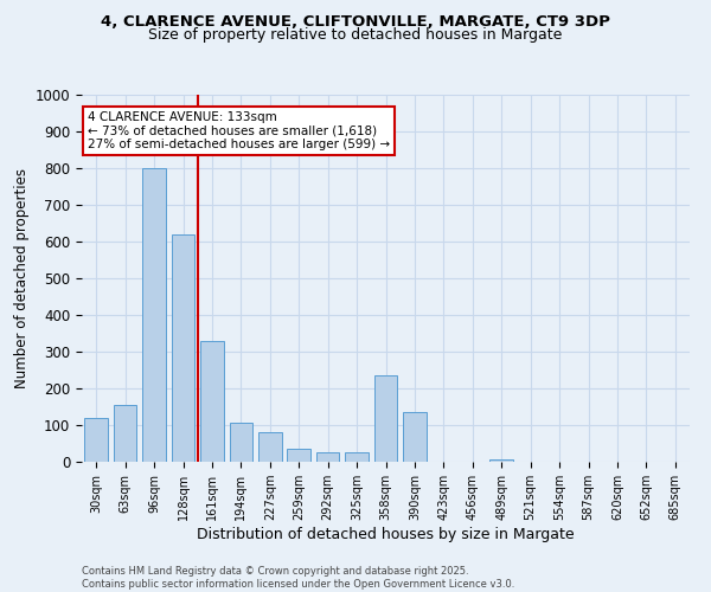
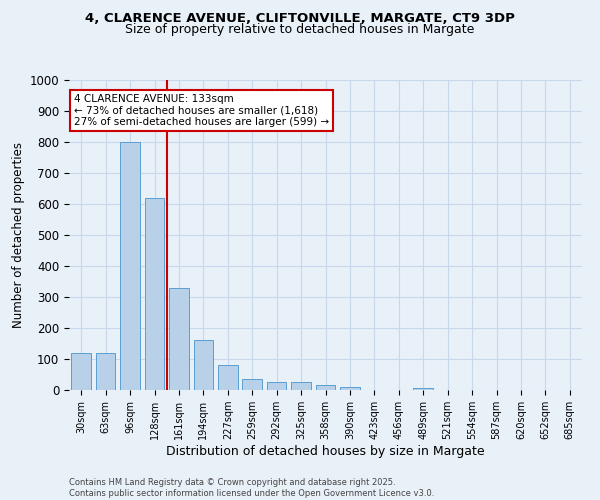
63sqm: 155 -> 120
194sqm: 105 -> 160
358sqm: 235 -> 15
390sqm: 135 -> 10
